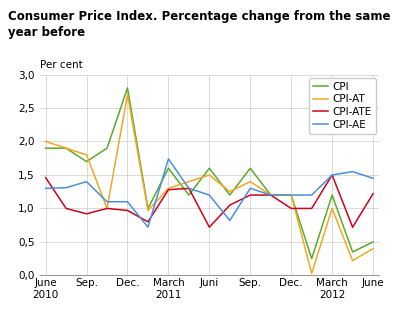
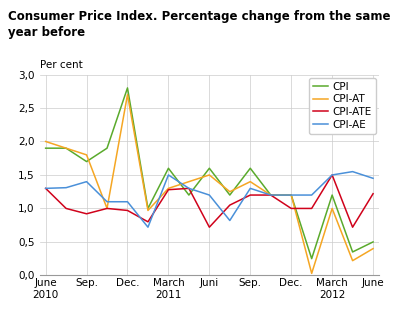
CPI-ATE/June 2010: 1,46 -> 1,30
CPI-AE/March 2011: 1,74 -> 1,50
